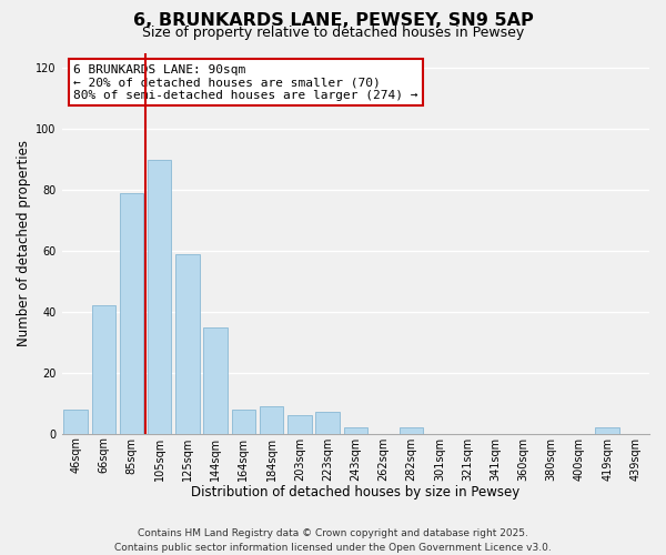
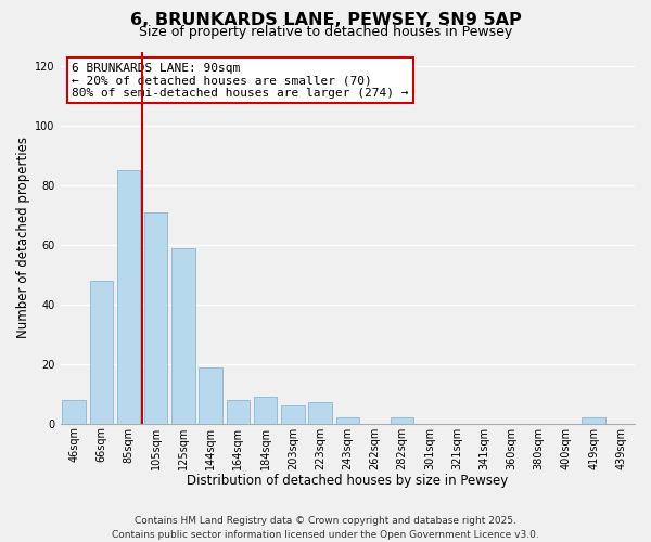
66sqm: 42 -> 48
85sqm: 79 -> 85
105sqm: 90 -> 71
144sqm: 35 -> 19
